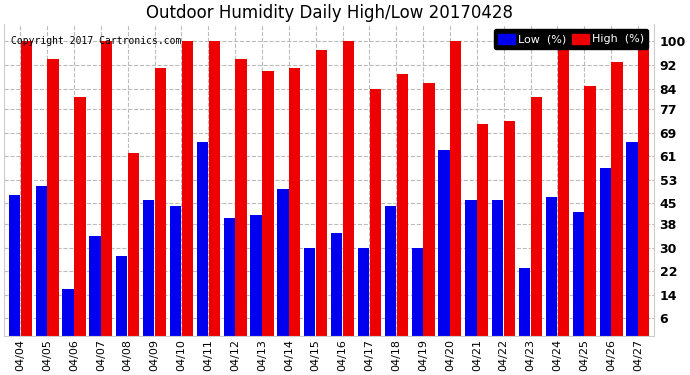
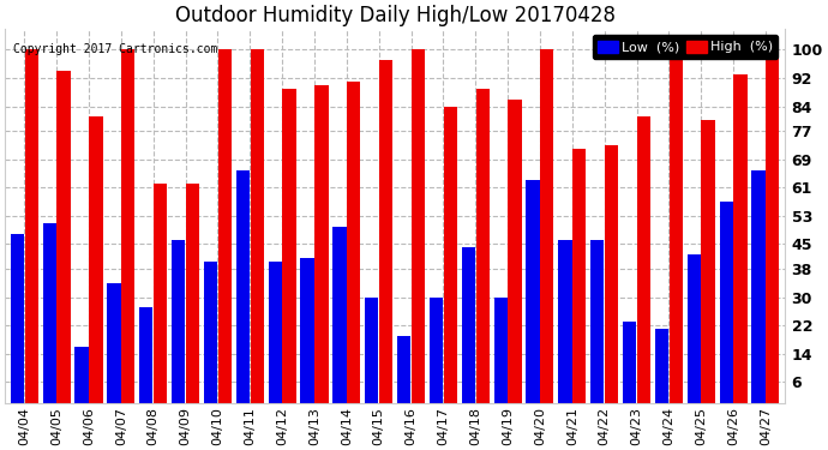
High (%)/04/09: 91 -> 62
Low (%)/04/10: 44 -> 40
High (%)/04/12: 94 -> 89
Low (%)/04/16: 35 -> 19
Low (%)/04/24: 47 -> 21
High (%)/04/25: 85 -> 80
